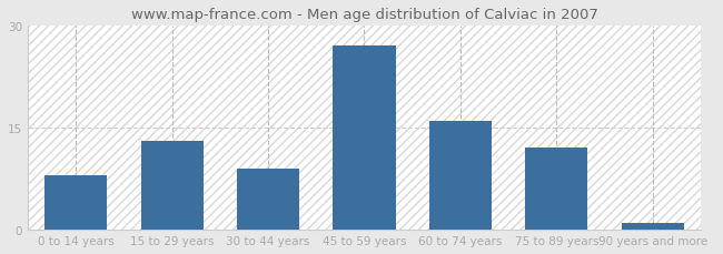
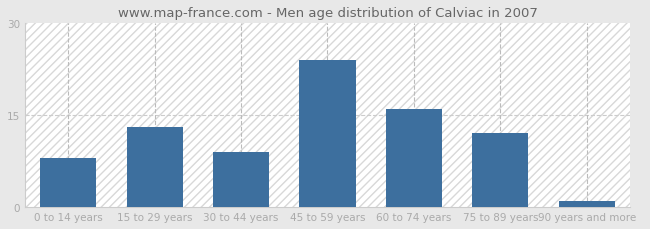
45 to 59 years: 27 -> 24
